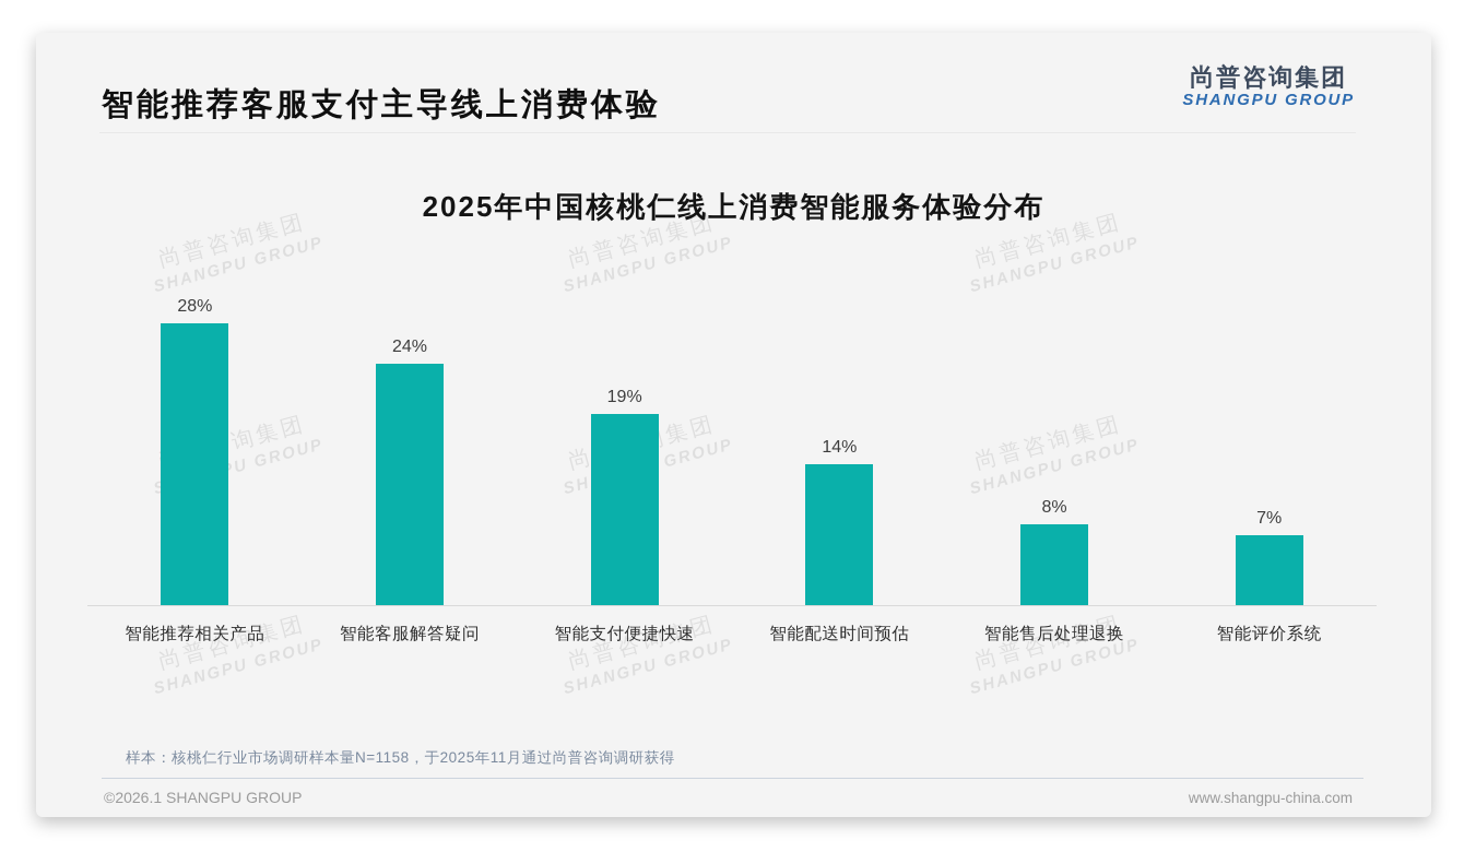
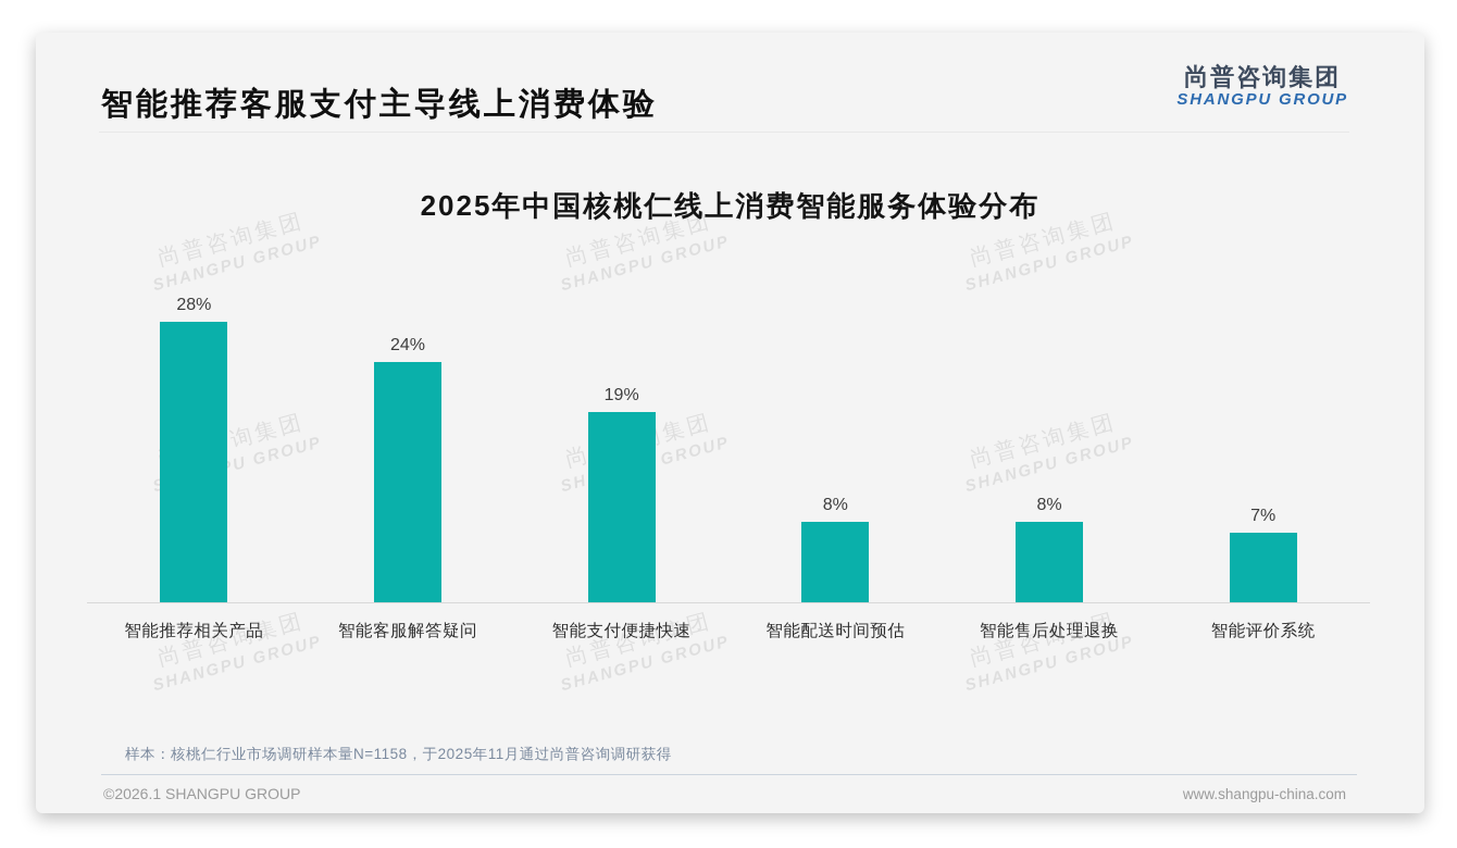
智能配送时间预估: 14% -> 8%
